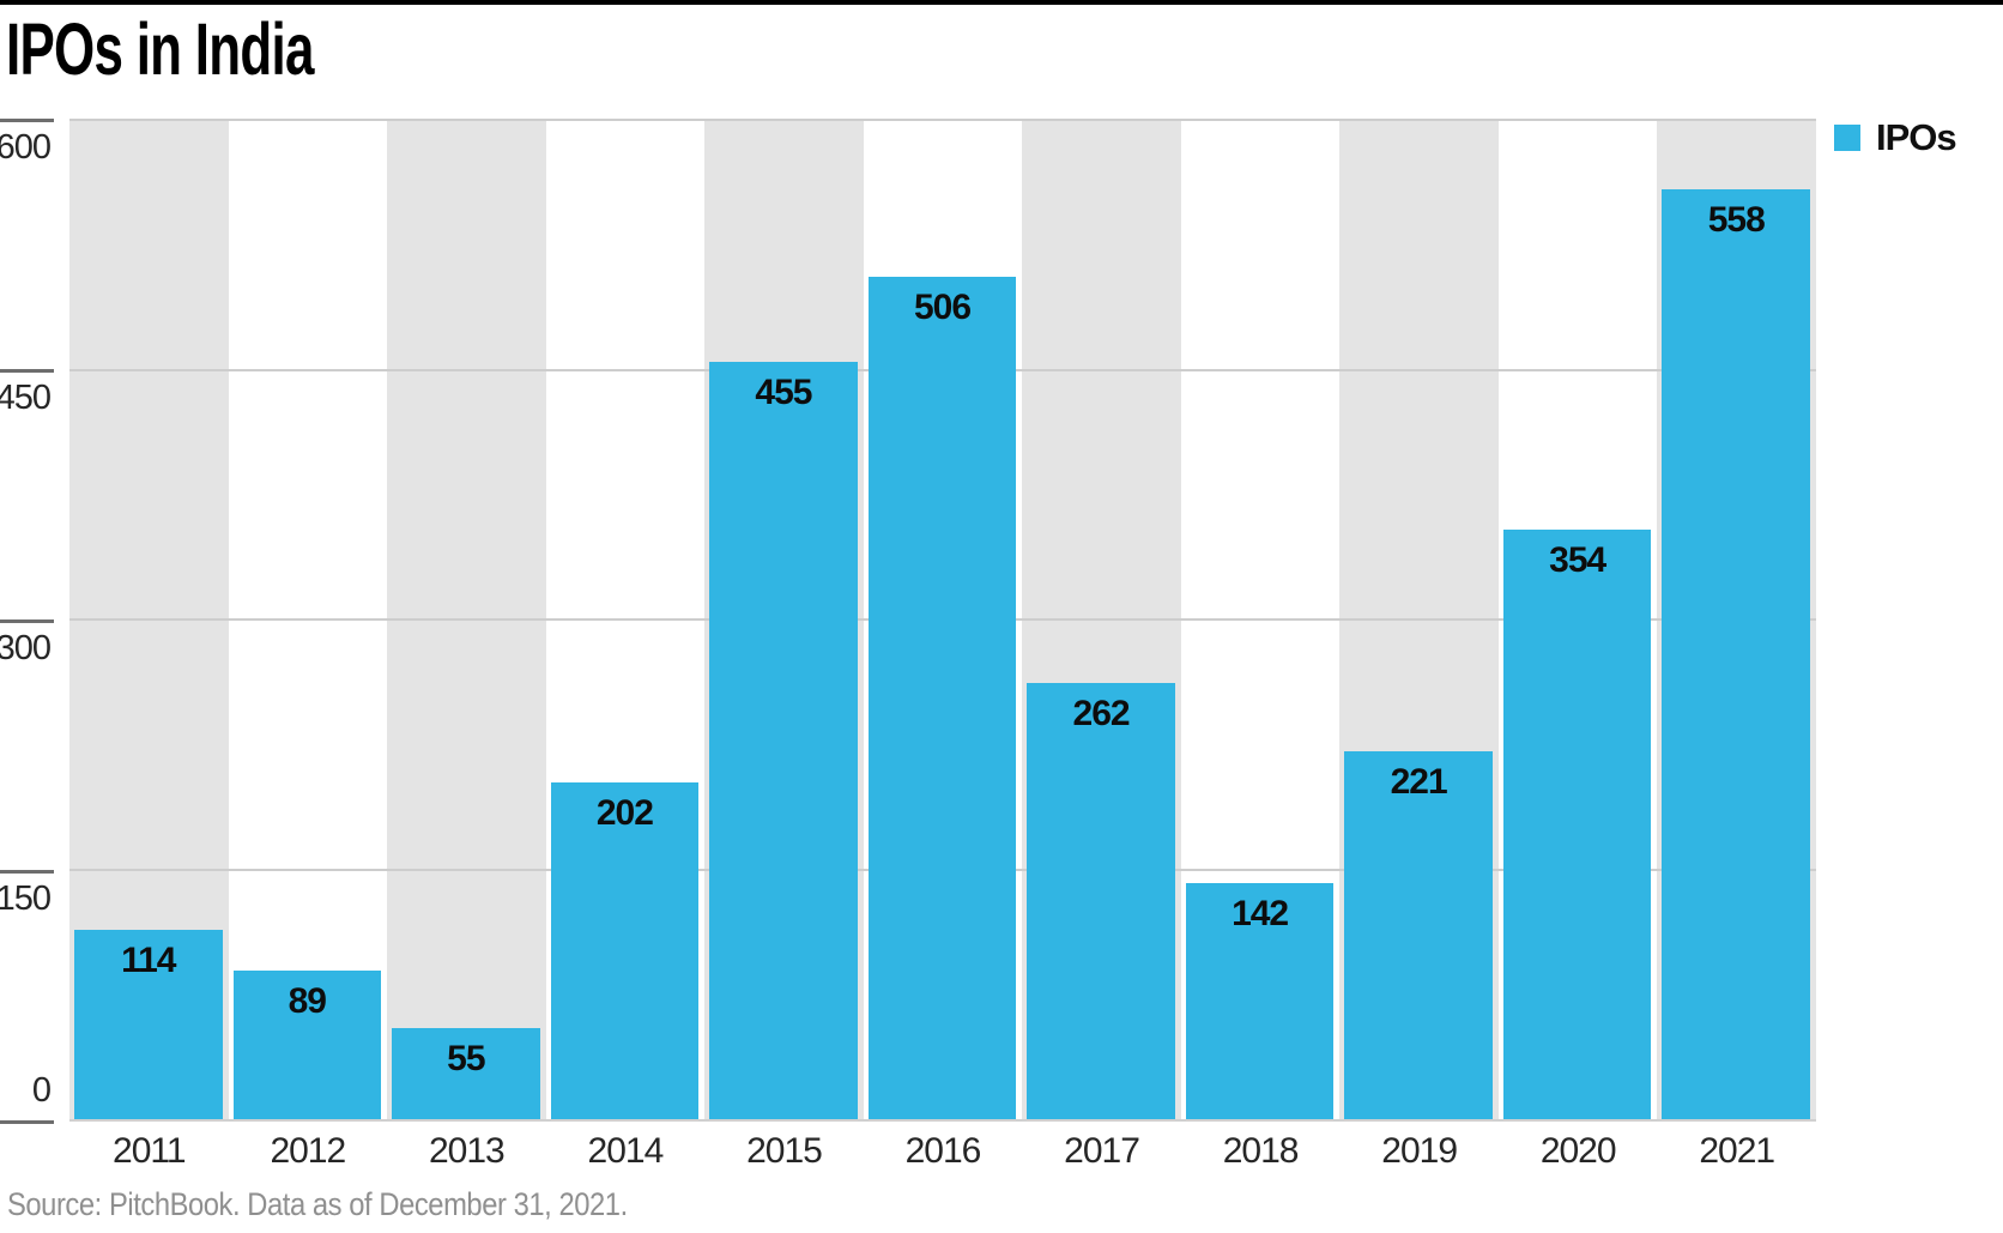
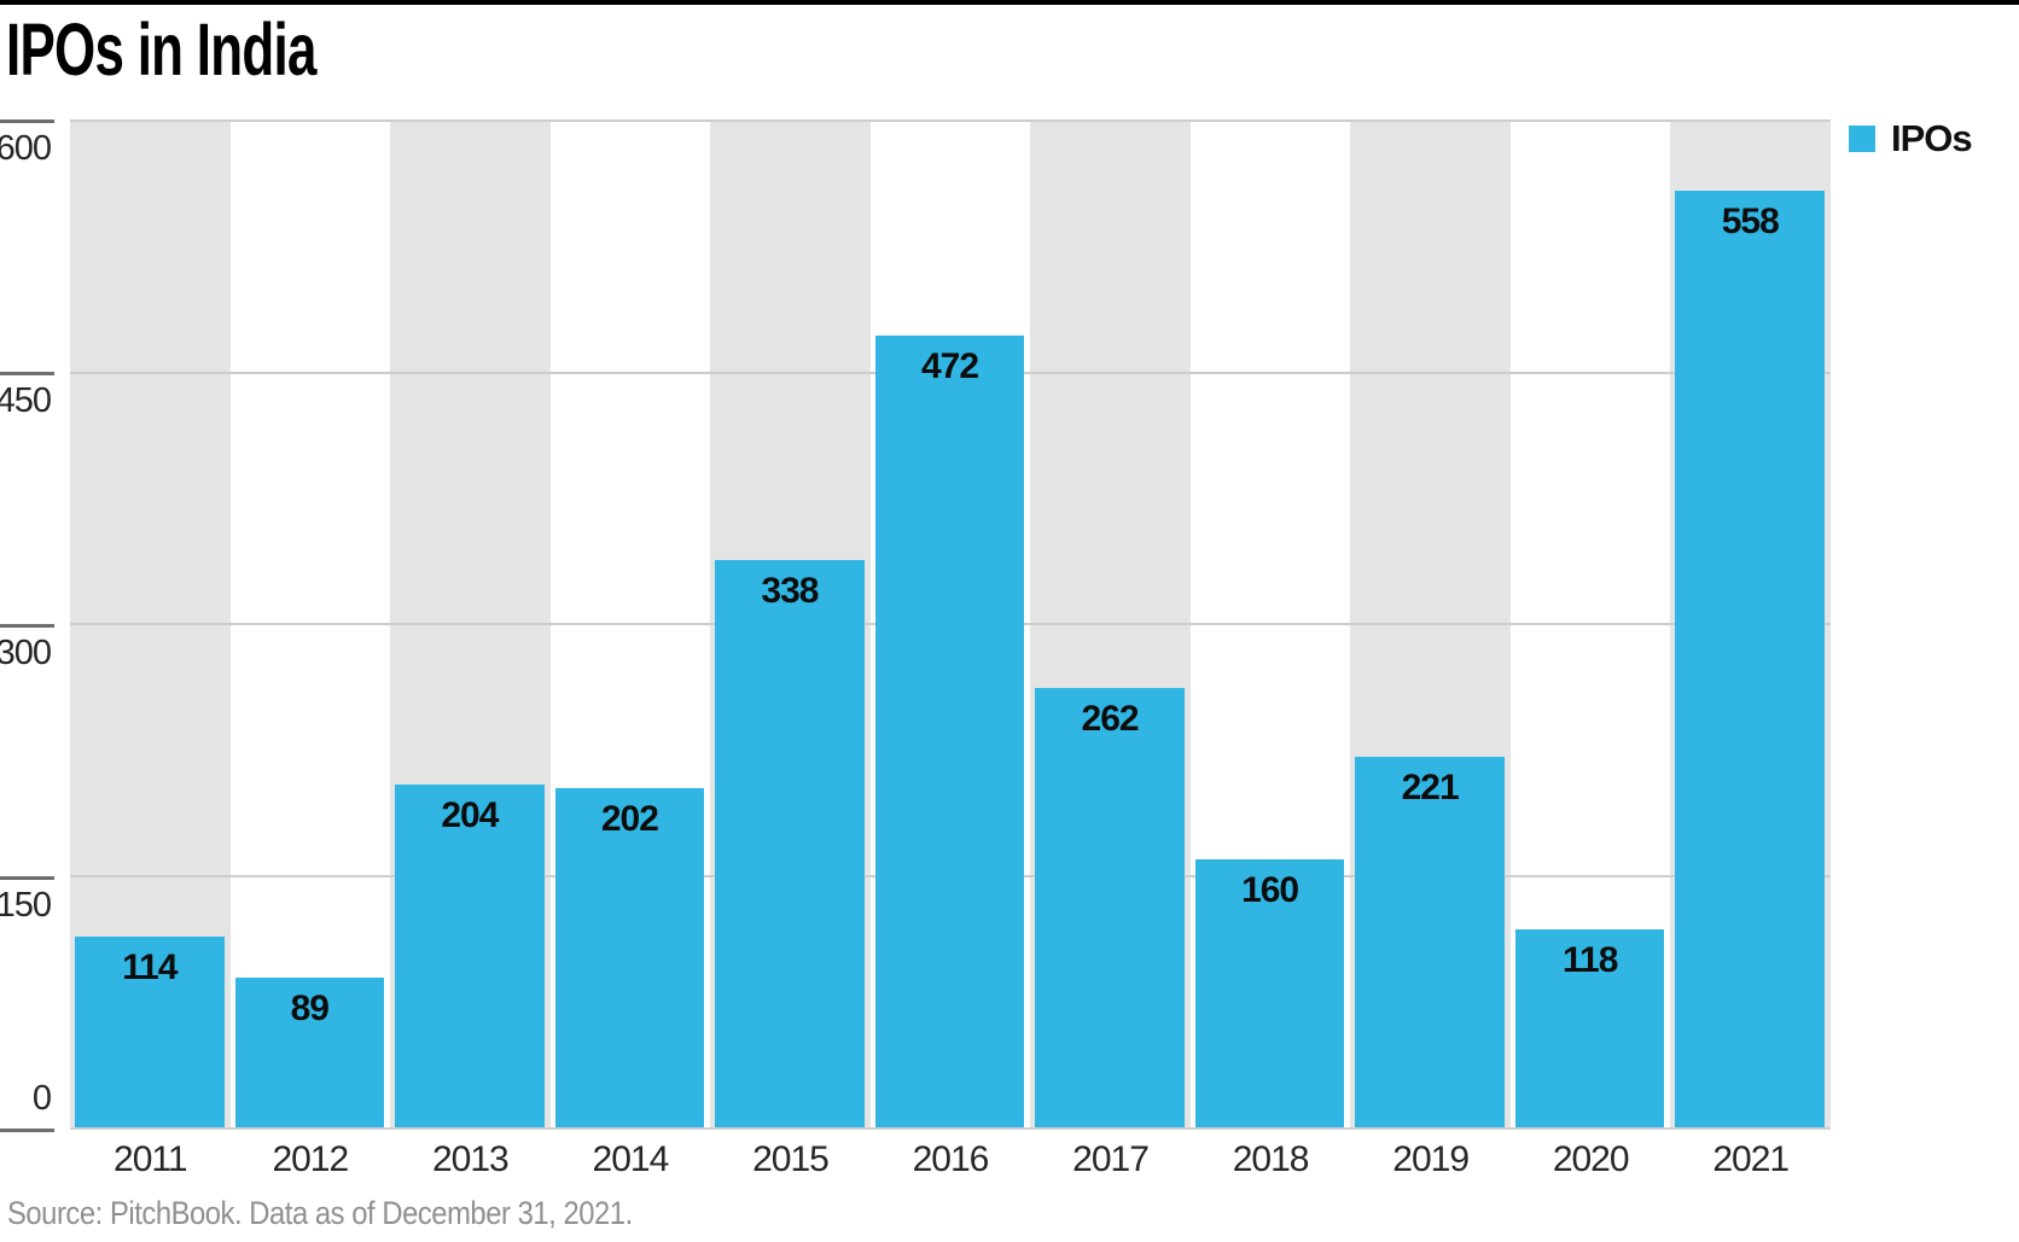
2013: 55 -> 204
2015: 455 -> 338
2016: 506 -> 472
2018: 142 -> 160
2020: 354 -> 118
